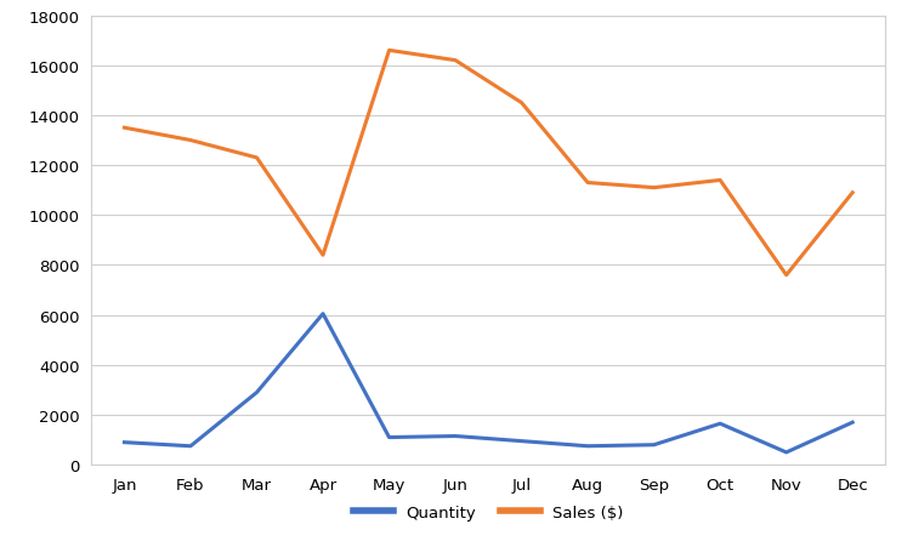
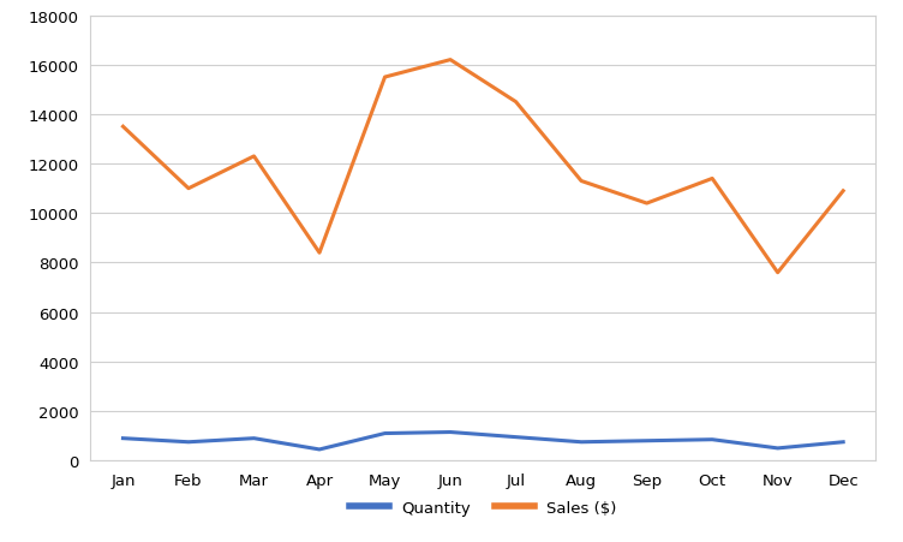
Sales ($)/Feb: 13000 -> 11000
Quantity/Mar: 2900 -> 900
Quantity/Apr: 6050 -> 450
Sales ($)/May: 16600 -> 15500
Sales ($)/Sep: 11100 -> 10400
Quantity/Oct: 1650 -> 850
Quantity/Dec: 1700 -> 750
